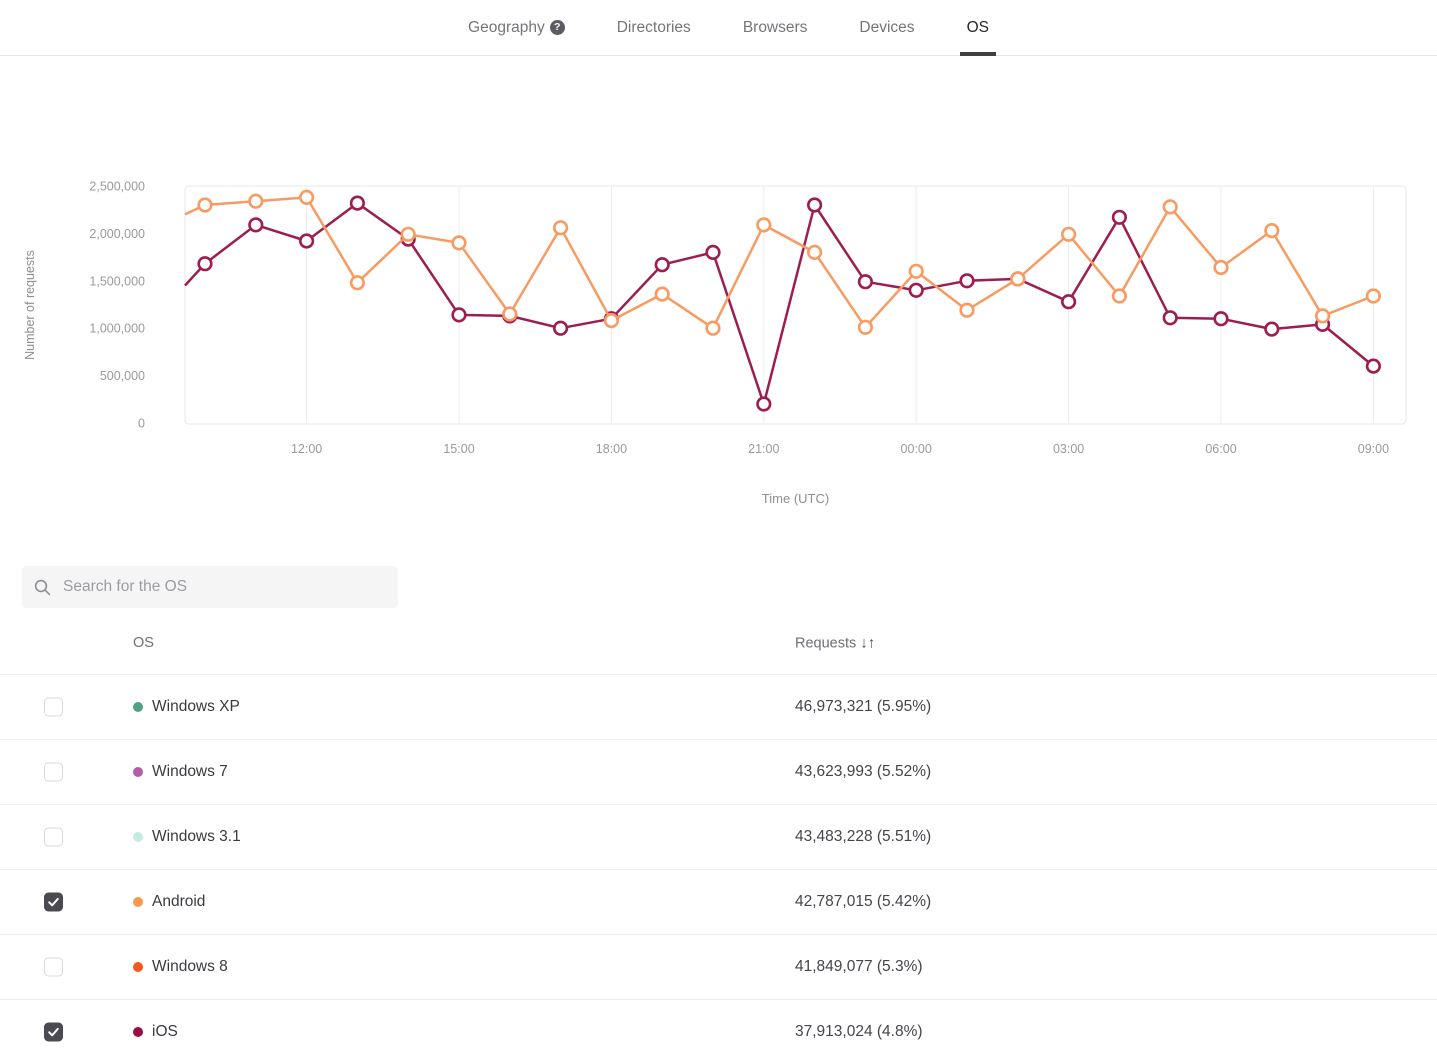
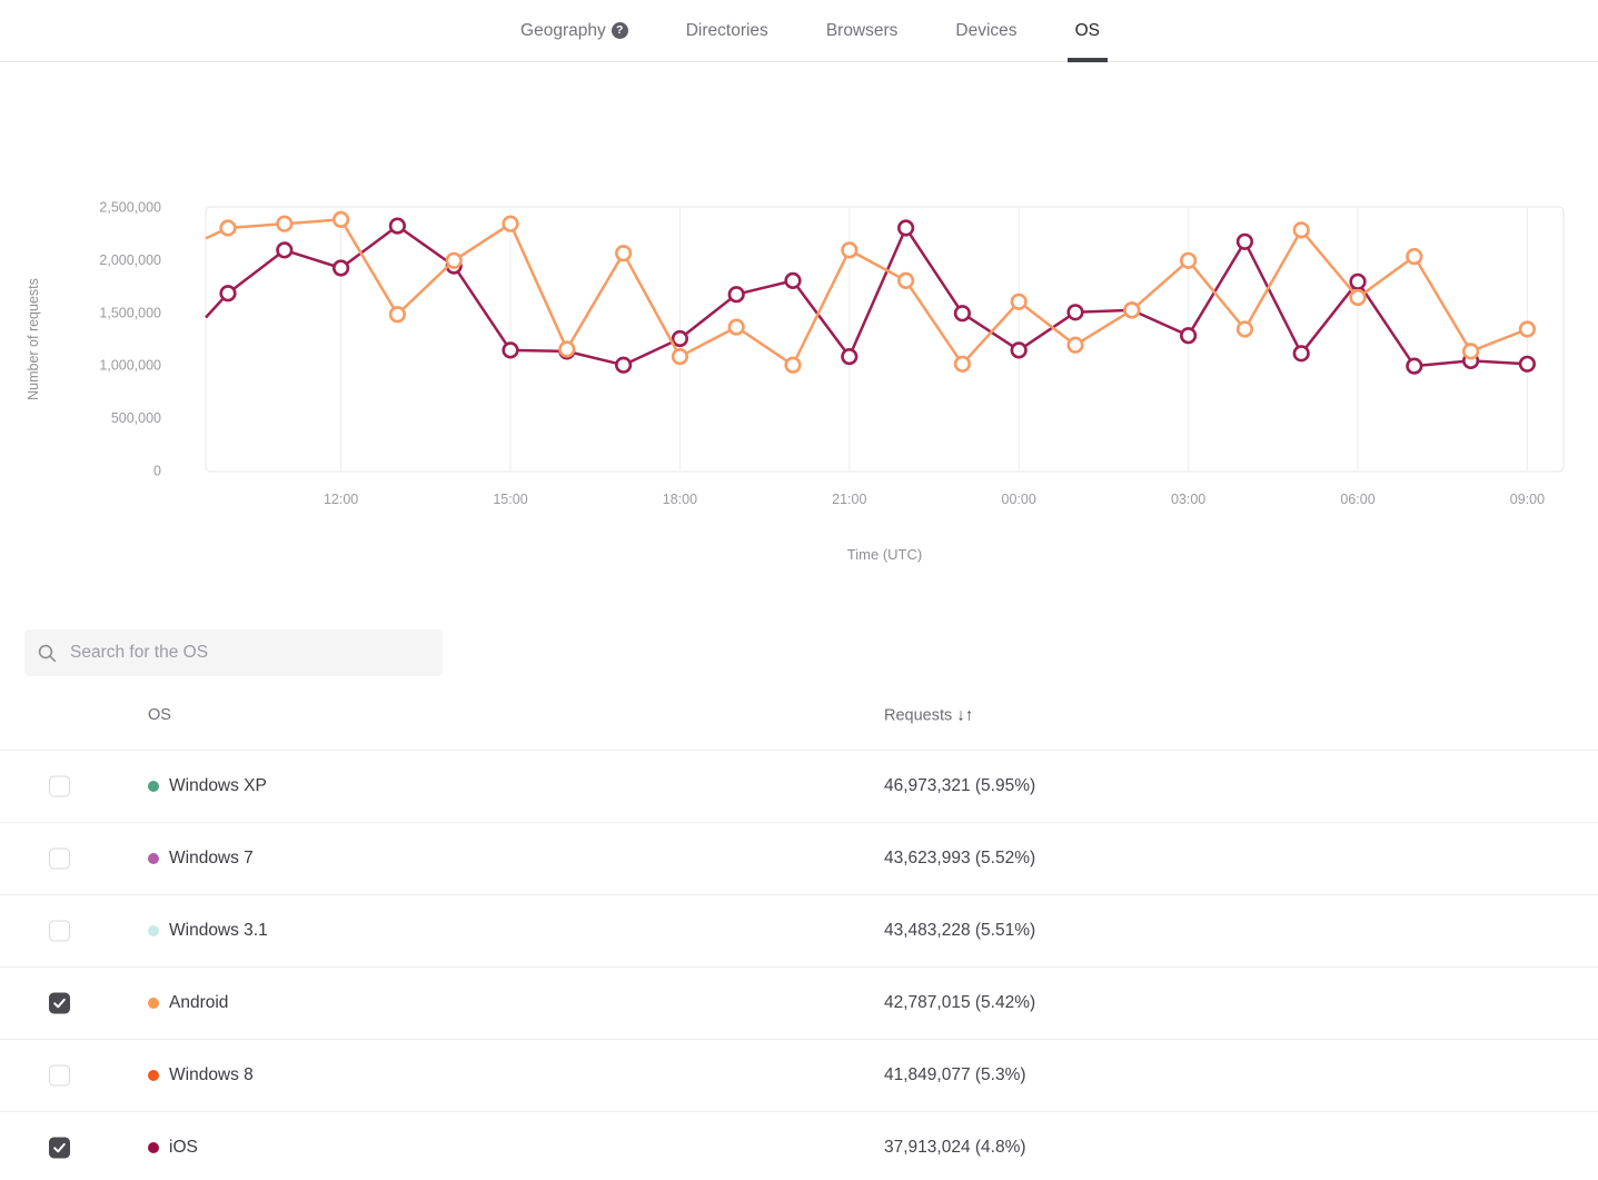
Android/15:00: 1900000 -> 2300000
iOS/18:00: 1100000 -> 1200000
iOS/21:00: 200000 -> 1100000
iOS/00:00: 1400000 -> 1100000
iOS/06:00: 1100000 -> 1800000
iOS/09:00: 600000 -> 1000000
